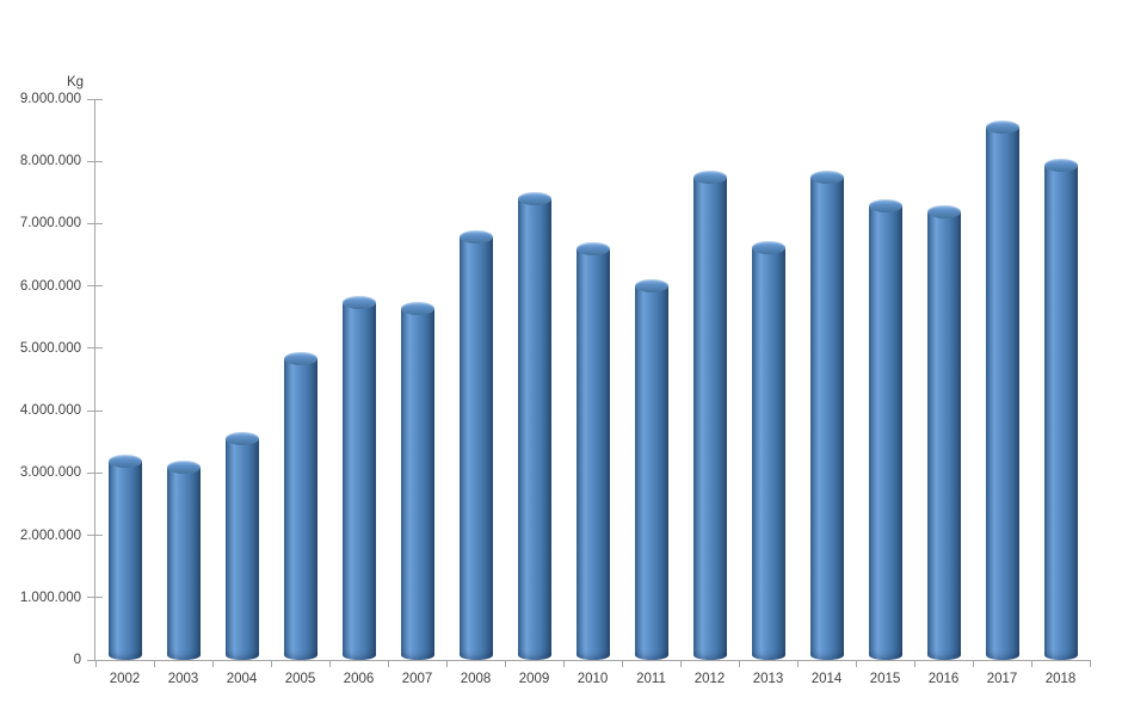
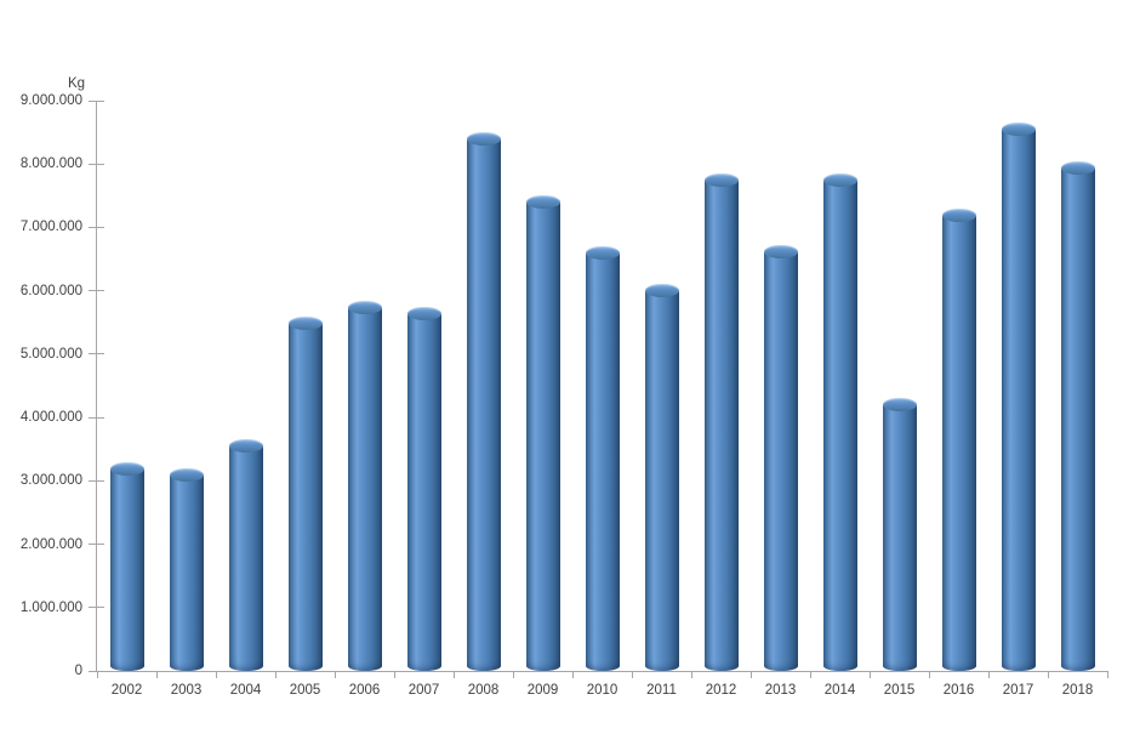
2005: 5000000 -> 5600000
2008: 6900000 -> 8500000
2015: 7400000 -> 4300000
